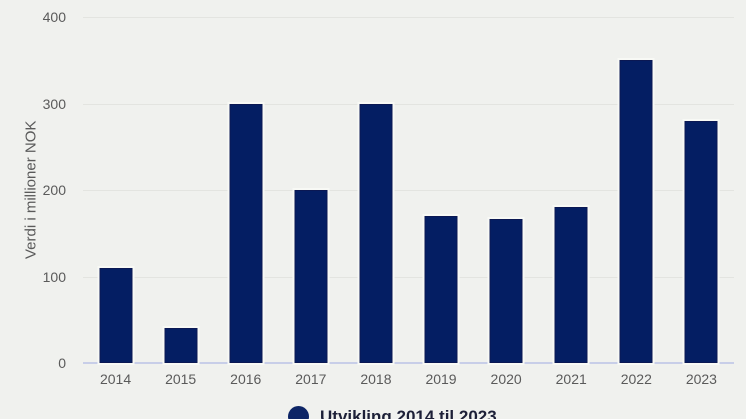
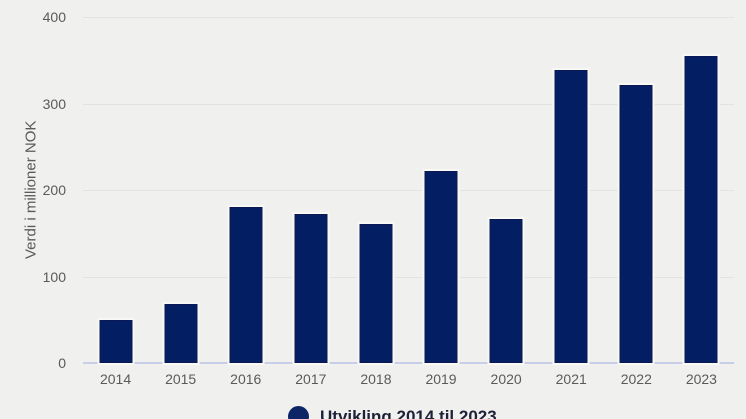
2014: 110 -> 50
2015: 40 -> 70
2016: 300 -> 180
2017: 200 -> 170
2018: 300 -> 160
2019: 170 -> 220
2021: 180 -> 340
2022: 350 -> 320
2023: 280 -> 360
